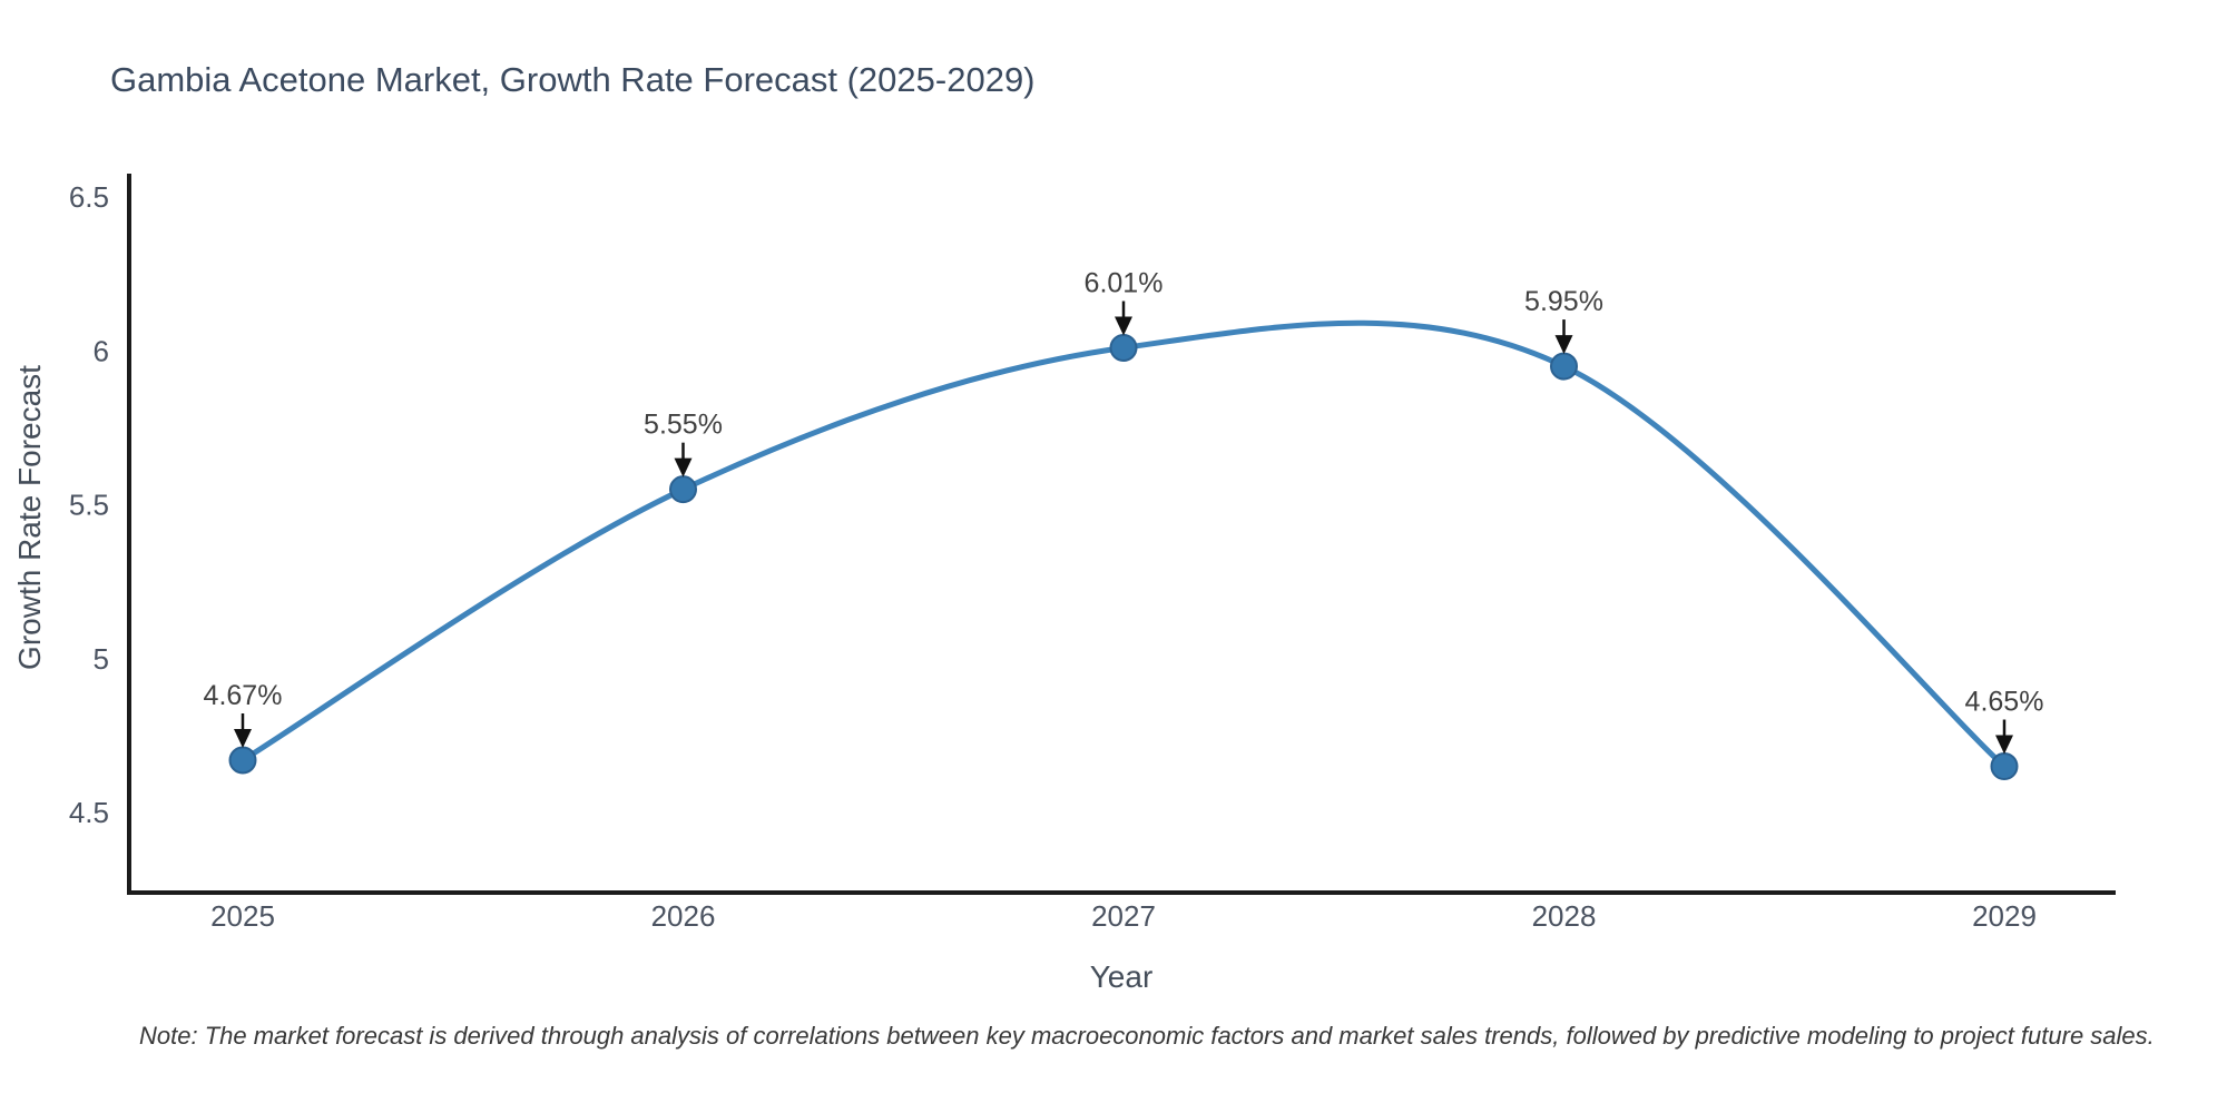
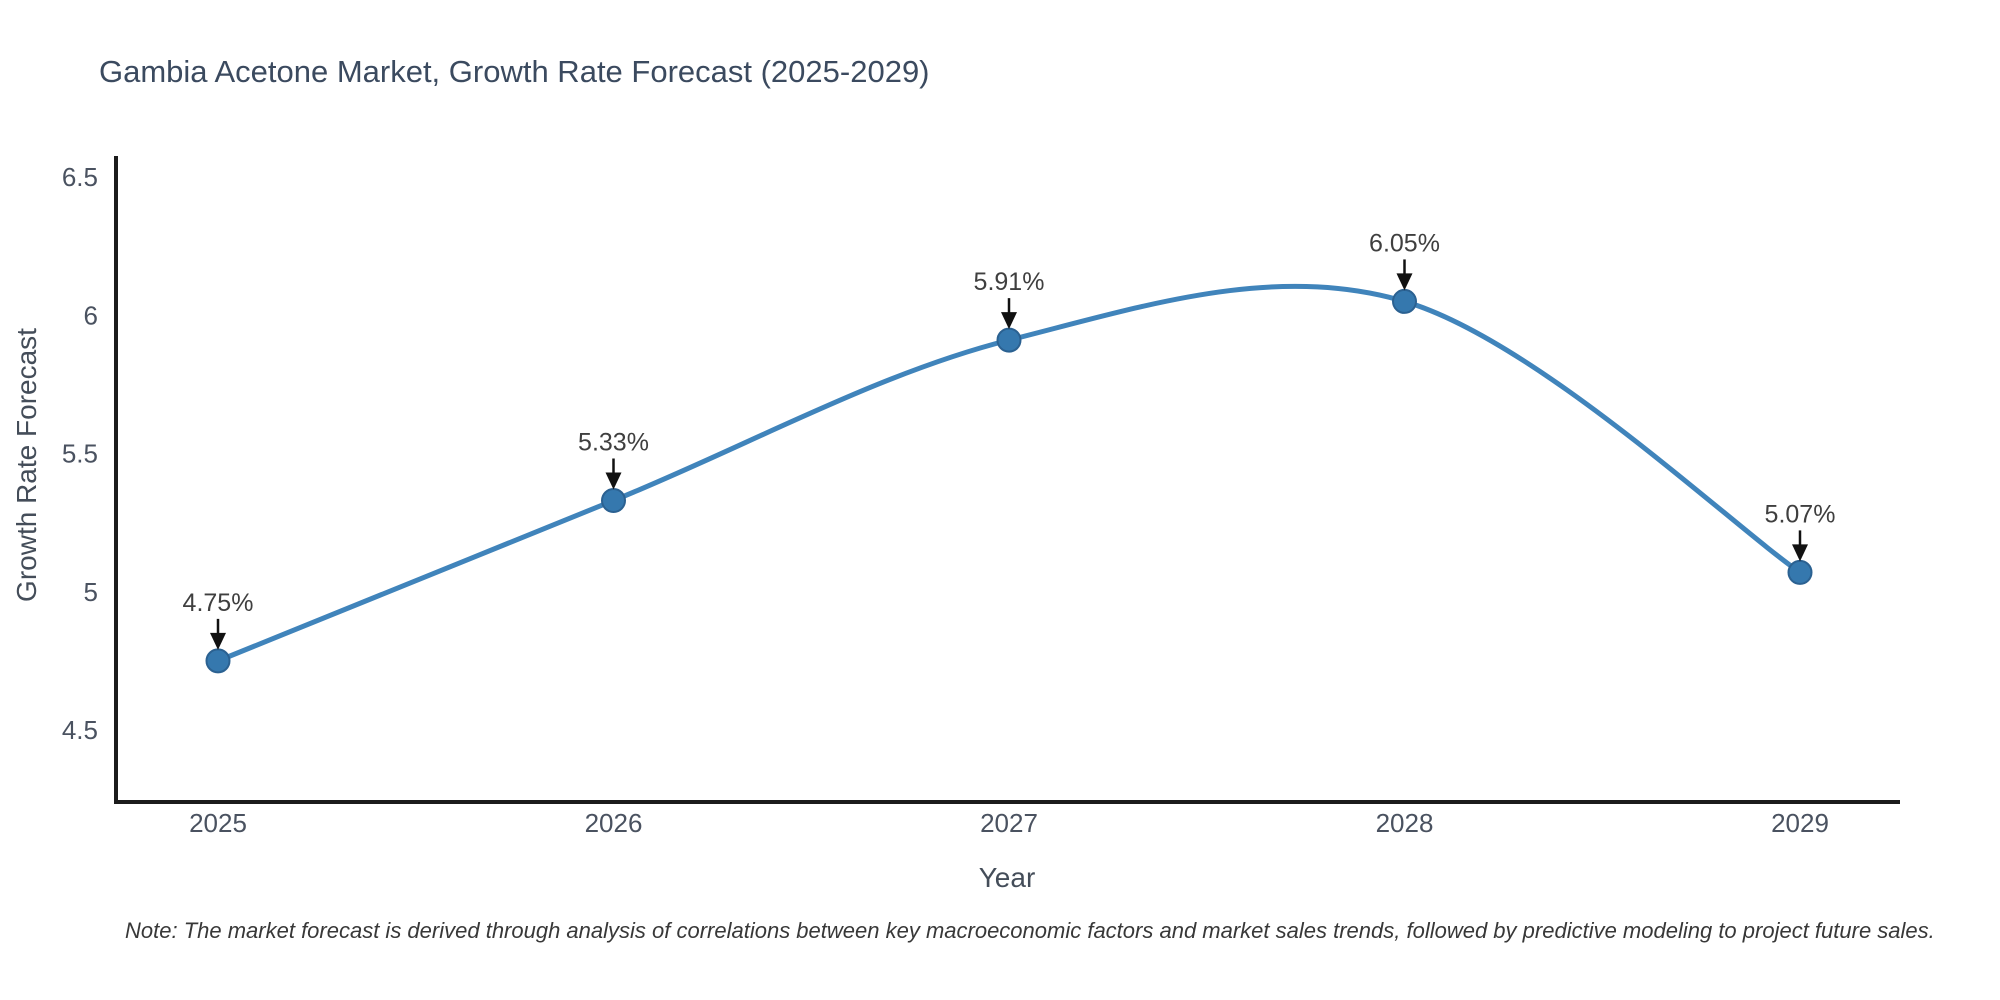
2025: 4.67% -> 4.75%
2026: 5.55% -> 5.33%
2027: 6.01% -> 5.91%
2028: 5.95% -> 6.05%
2029: 4.65% -> 5.07%
